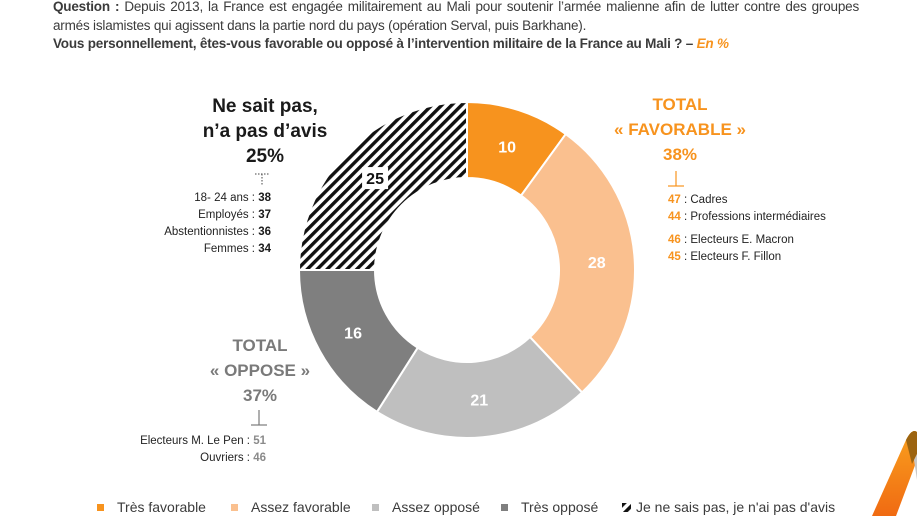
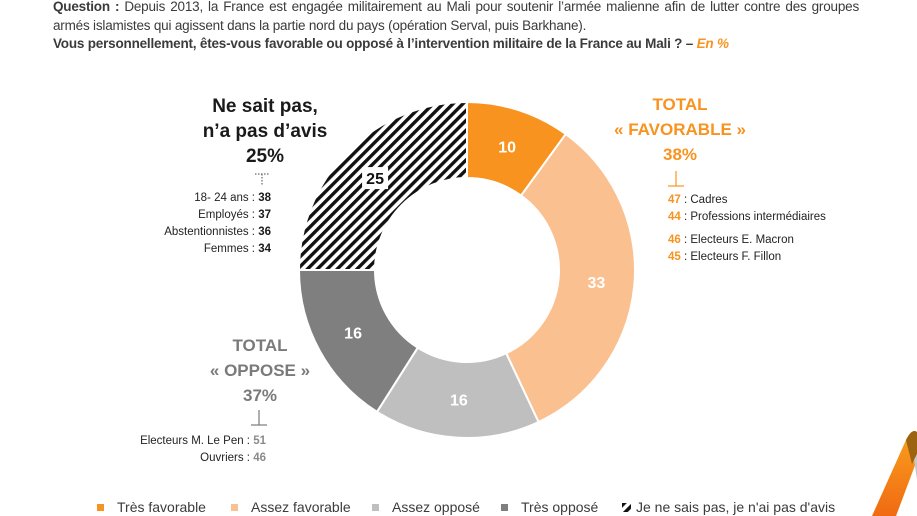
Assez favorable: 28 -> 33
Assez opposé: 21 -> 16
